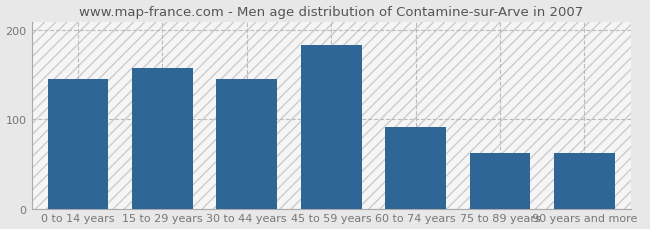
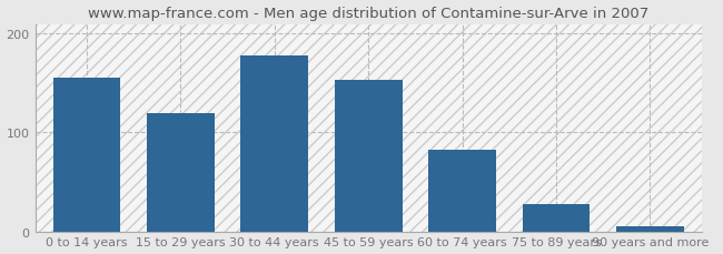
0 to 14 years: 146 -> 155
15 to 29 years: 158 -> 120
30 to 44 years: 146 -> 178
45 to 59 years: 184 -> 153
60 to 74 years: 92 -> 83
75 to 89 years: 62 -> 28
90 years and more: 62 -> 5
